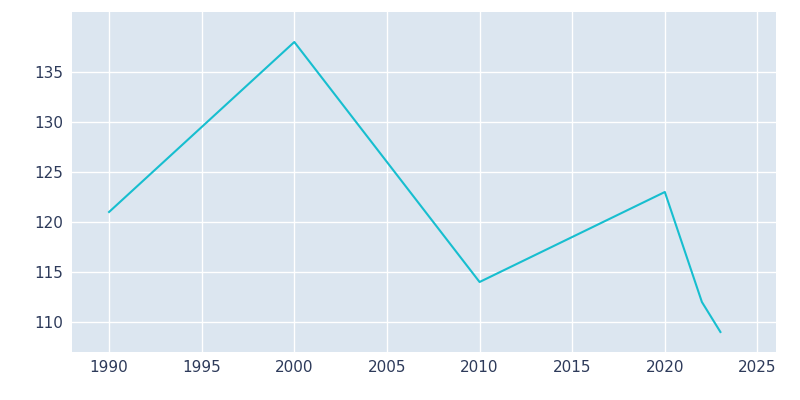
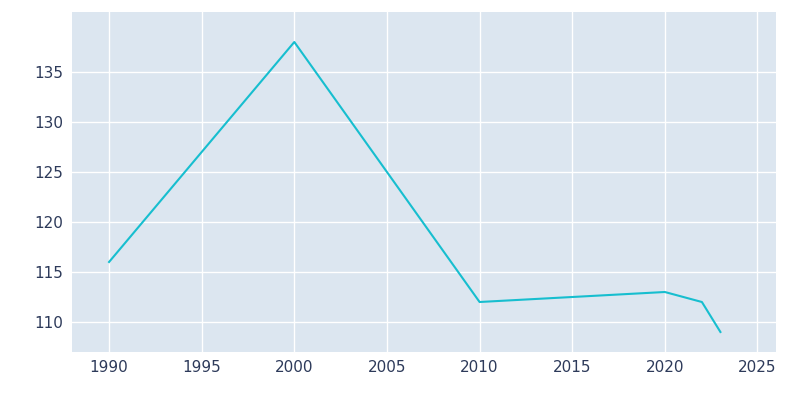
1990: 121 -> 116
2010: 114 -> 112
2020: 123 -> 113
